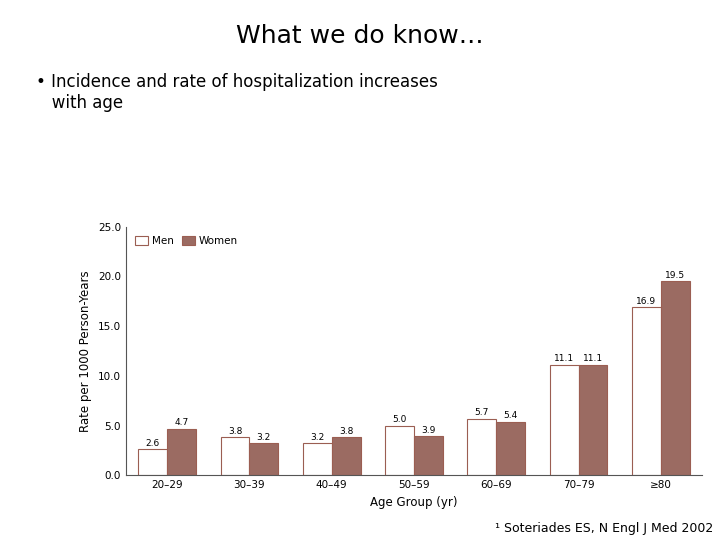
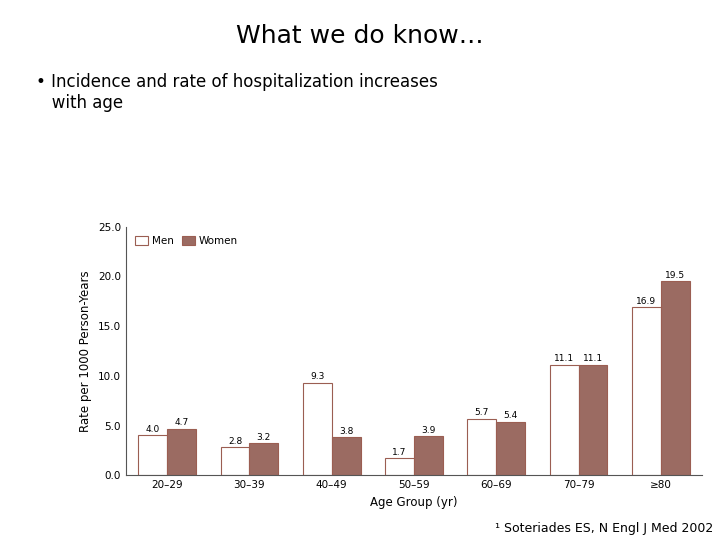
Men/20–29: 2.6 -> 4.0
Men/30–39: 3.8 -> 2.8
Men/40–49: 3.2 -> 9.3
Men/50–59: 5.0 -> 1.7
